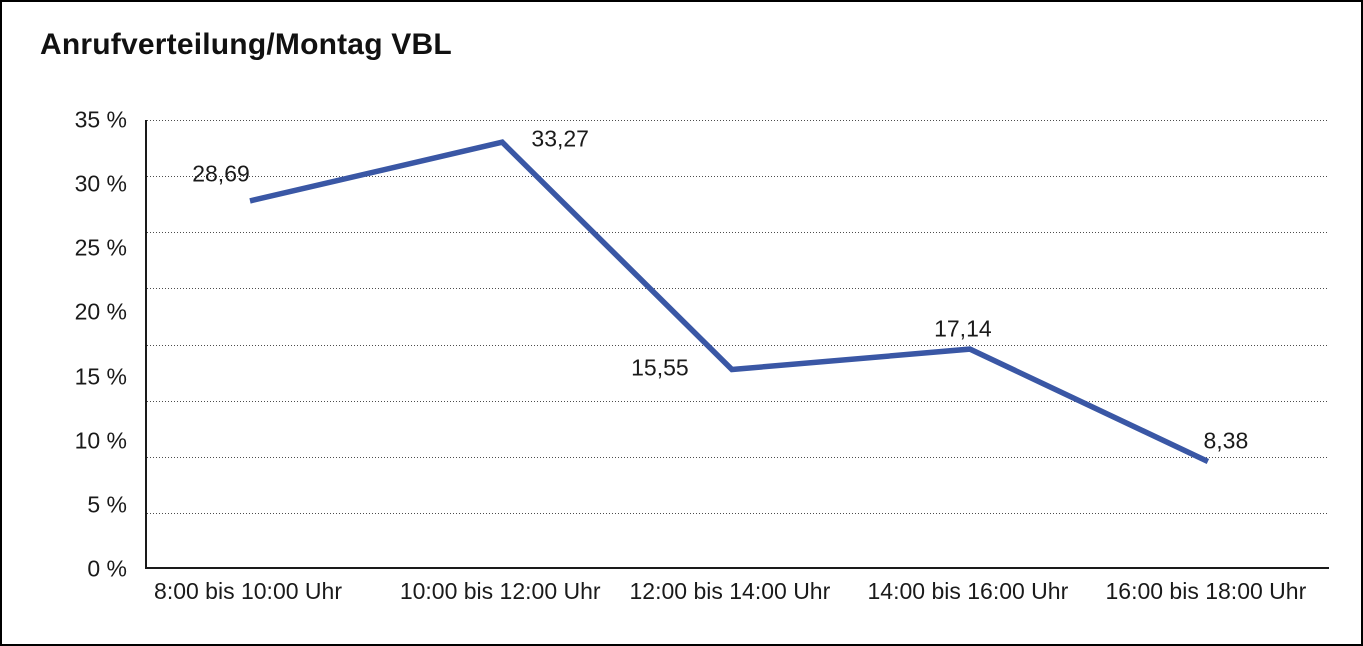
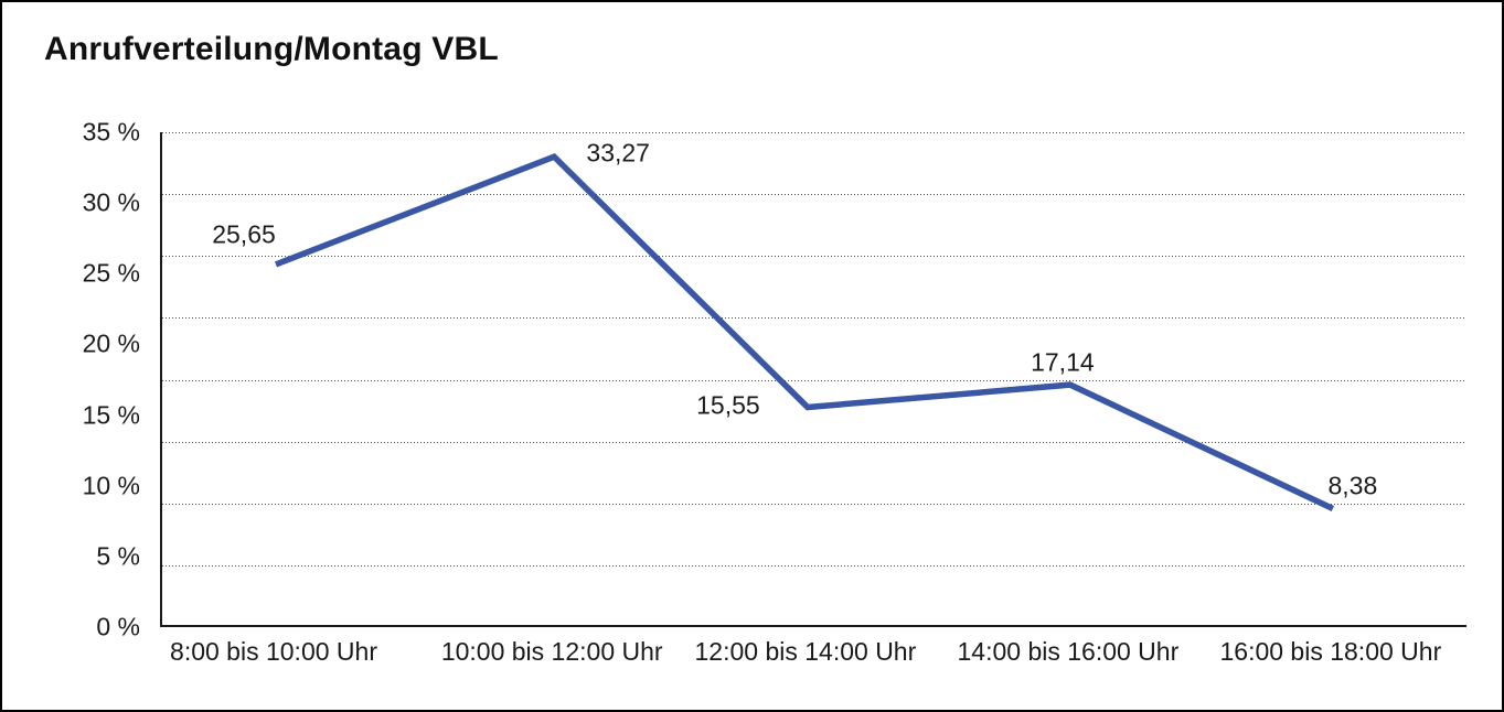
8:00 bis 10:00 Uhr: 28,69 -> 25,65
